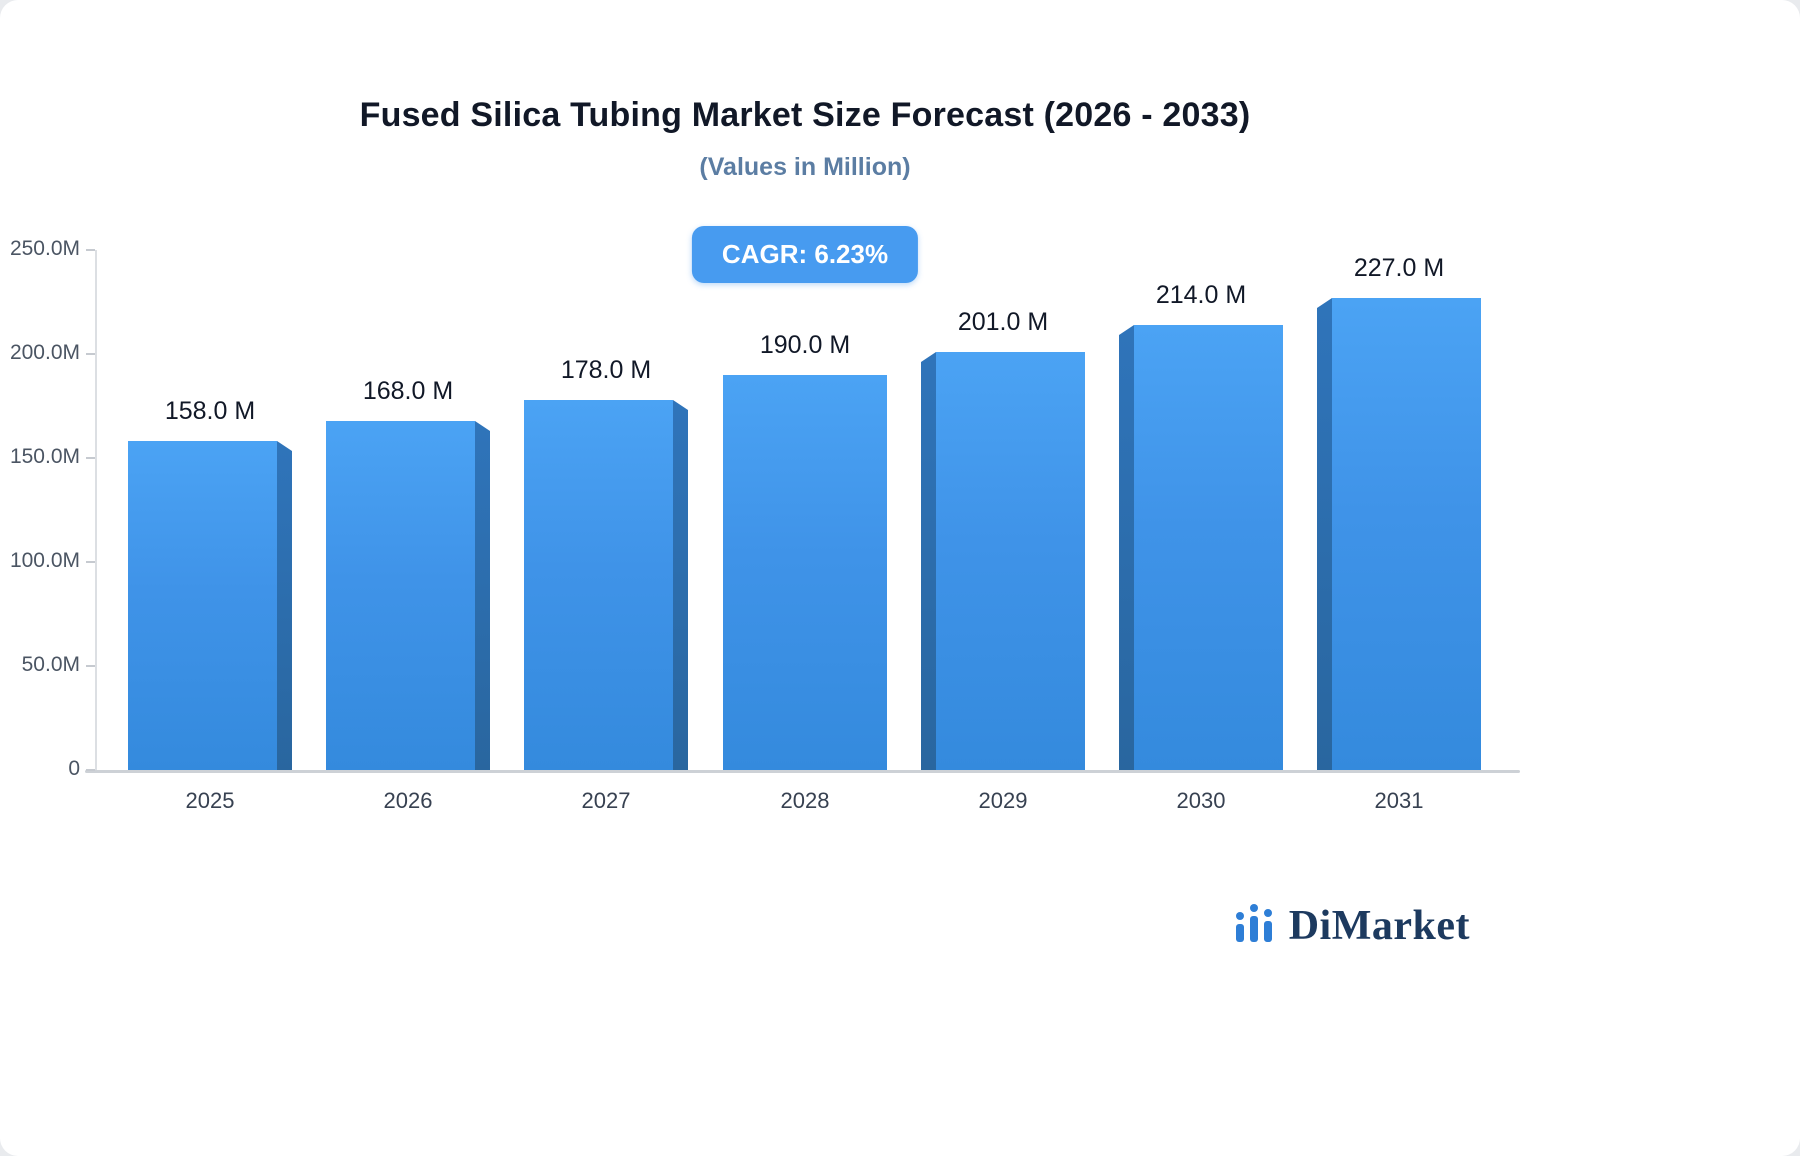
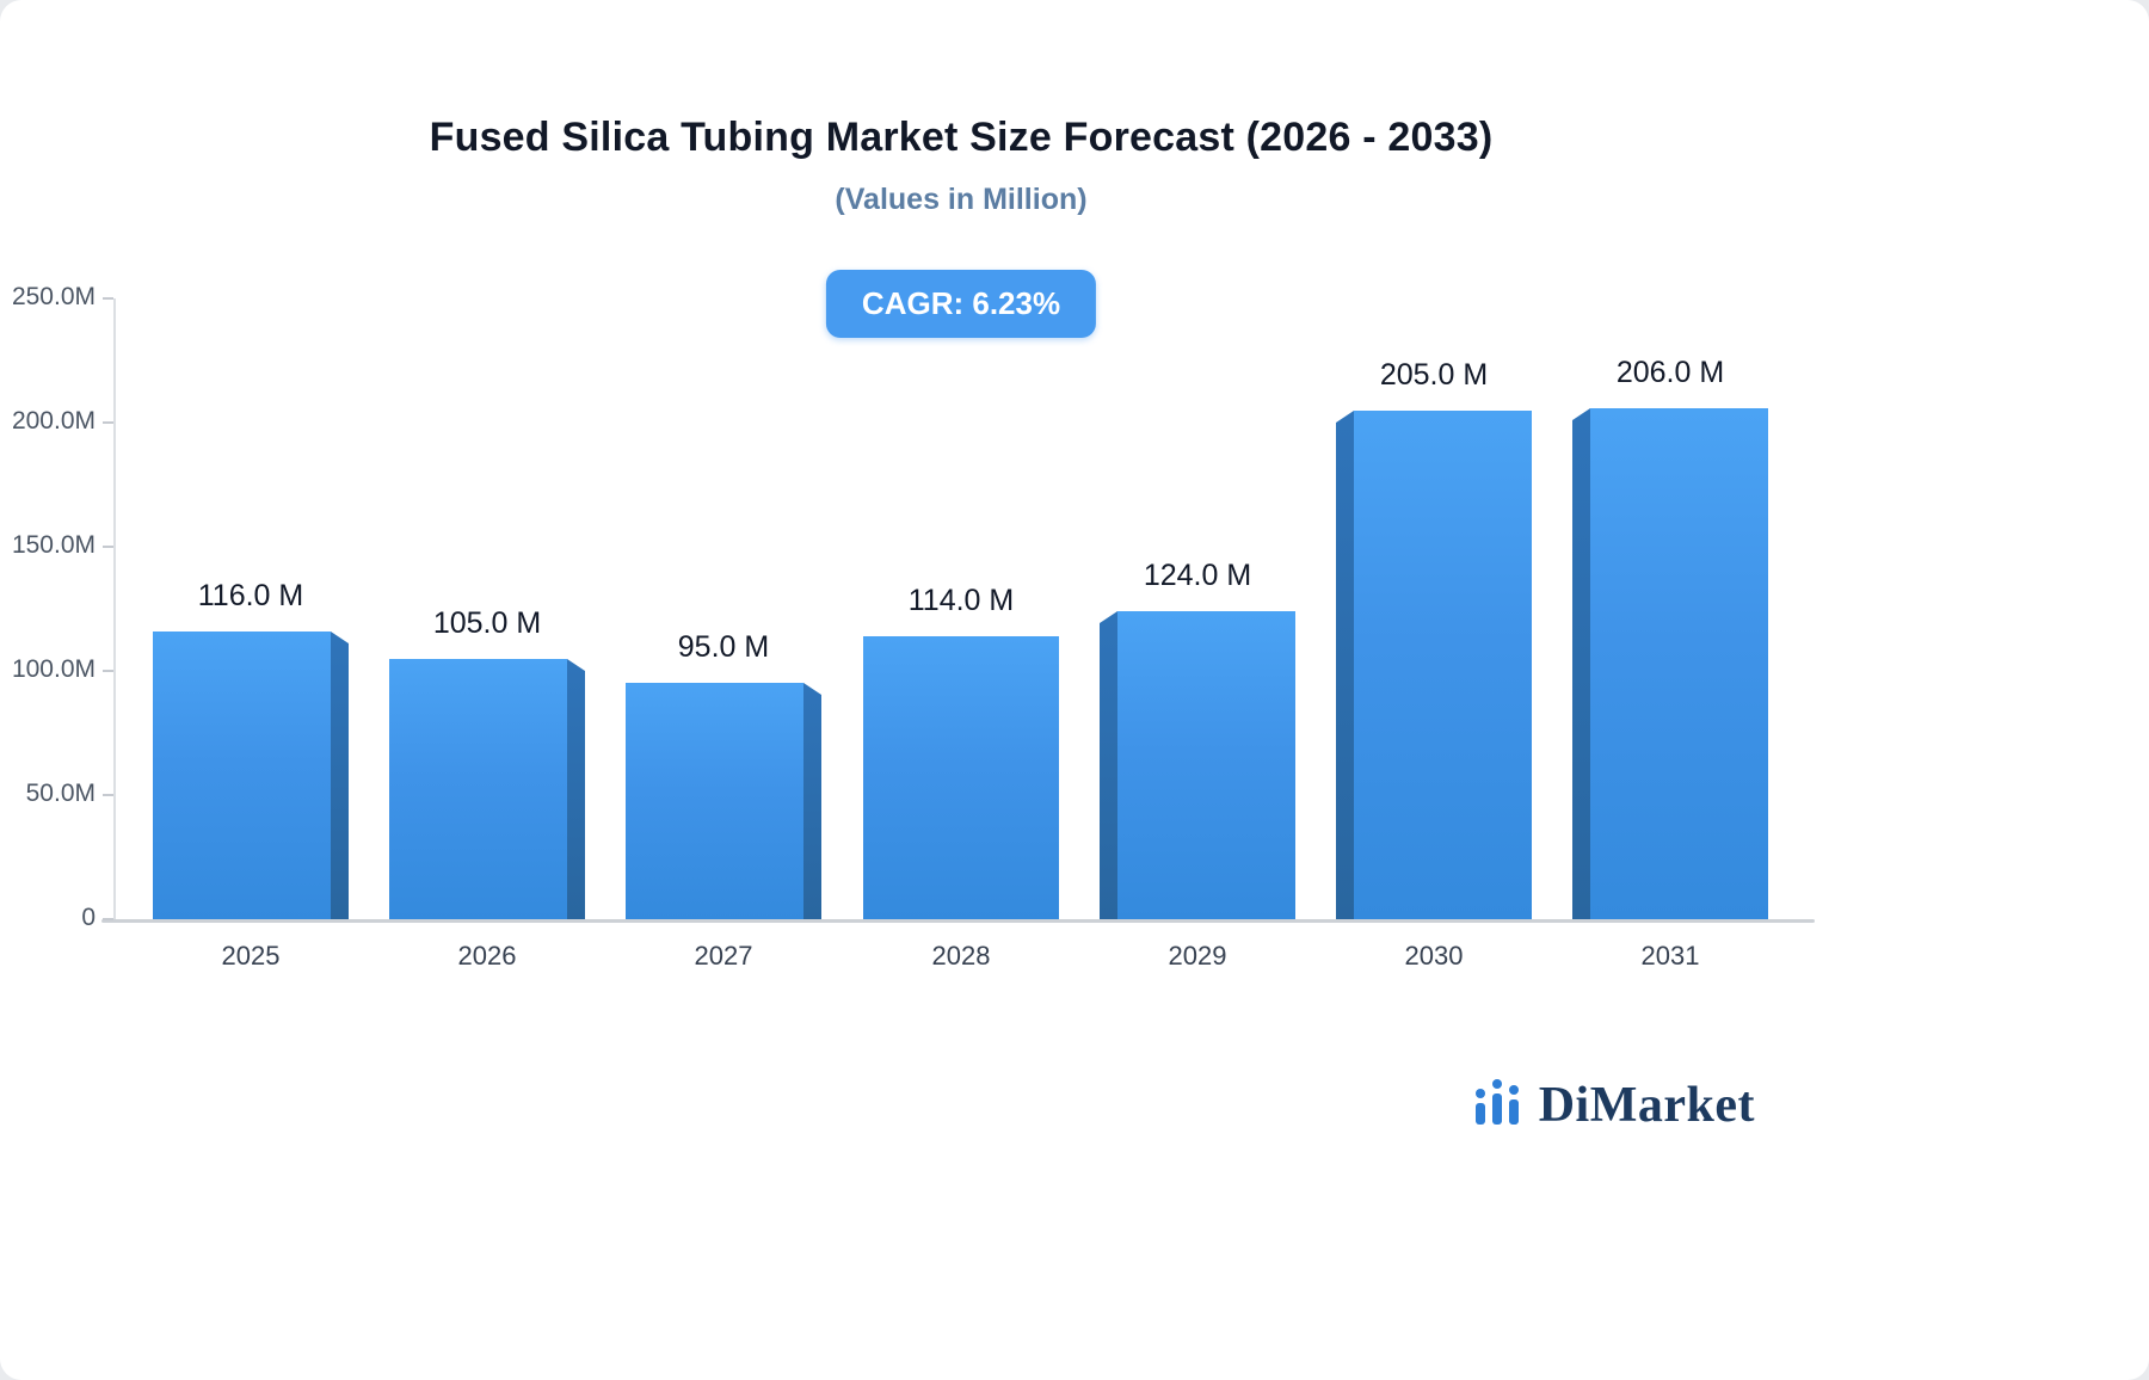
2025: 158.0 -> 116.0
2026: 168.0 -> 105.0
2027: 178.0 -> 95.0
2028: 190.0 -> 114.0
2029: 201.0 -> 124.0
2030: 214.0 -> 205.0
2031: 227.0 -> 206.0
